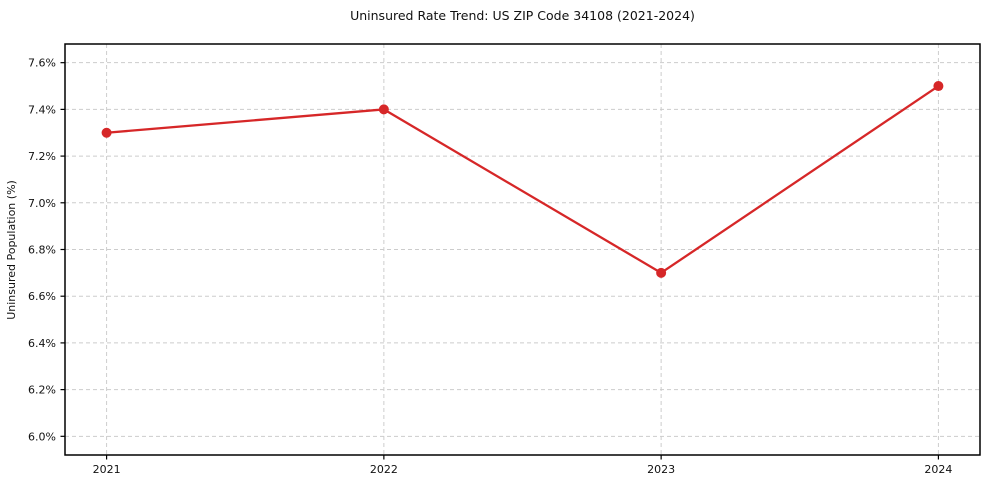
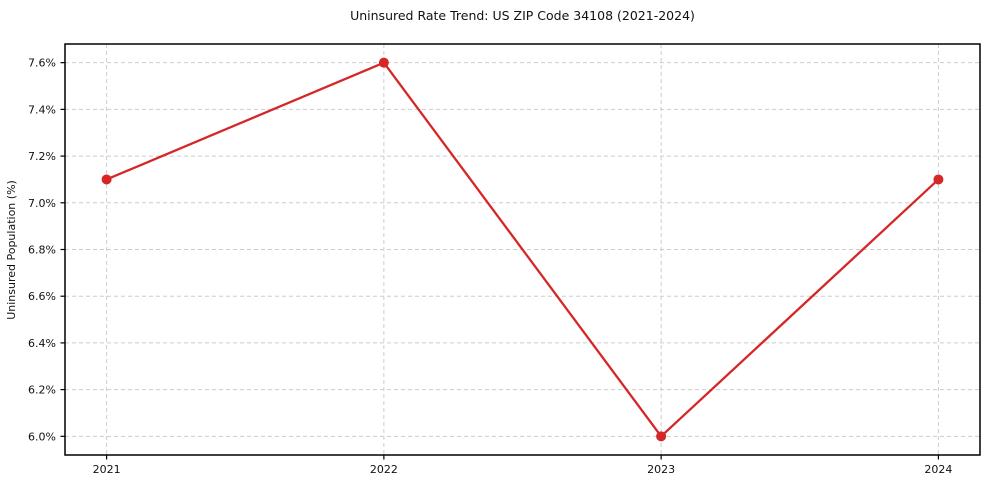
2021: 7.3% -> 7.1%
2022: 7.4% -> 7.6%
2023: 6.7% -> 6.0%
2024: 7.5% -> 7.1%
